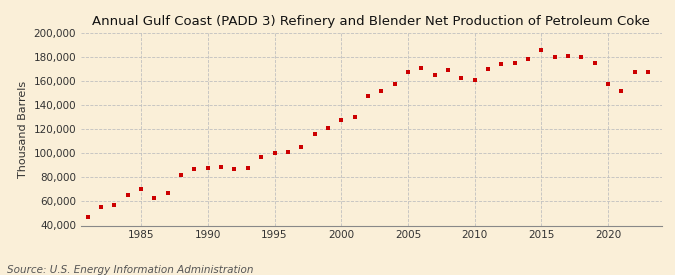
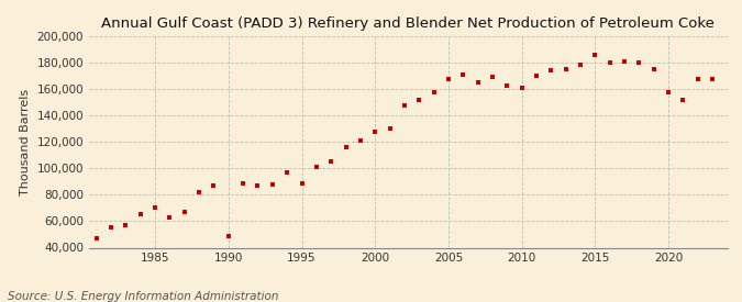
1990: 88,000 -> 49,000
1995: 100,000 -> 89,000
